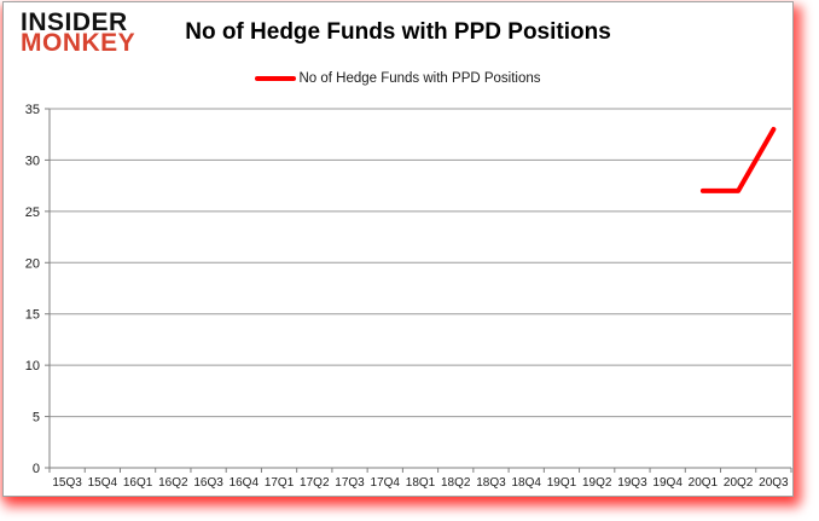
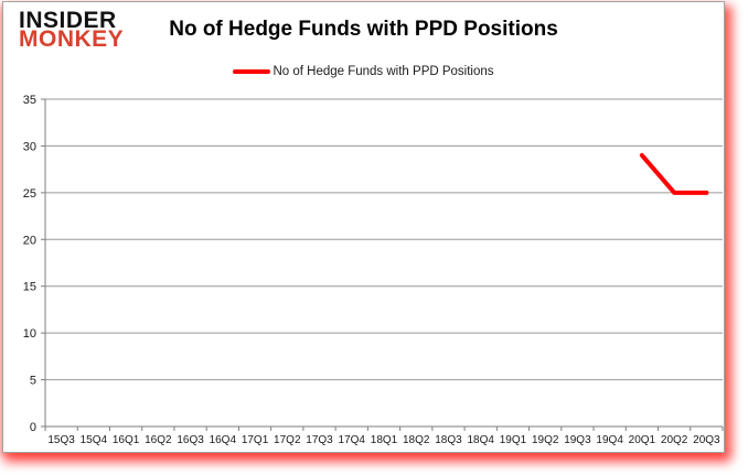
20Q1: 27 -> 29
20Q2: 27 -> 25
20Q3: 33 -> 25
